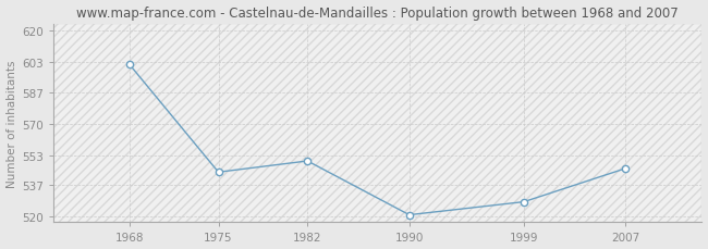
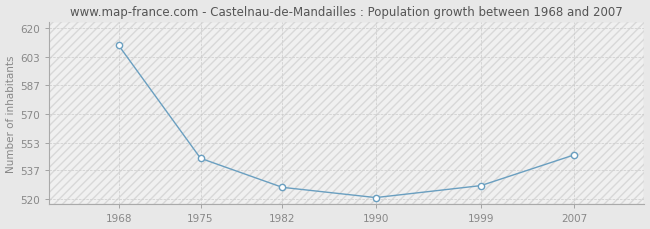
1968: 602 -> 610
1982: 550 -> 527
